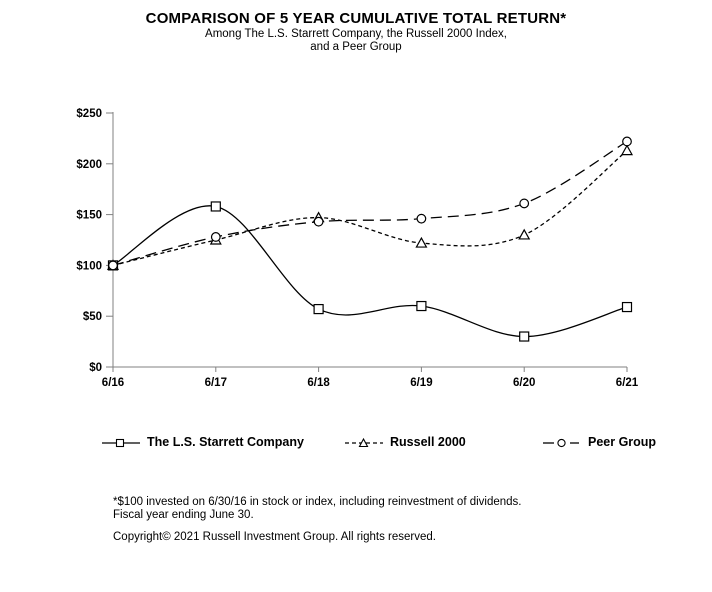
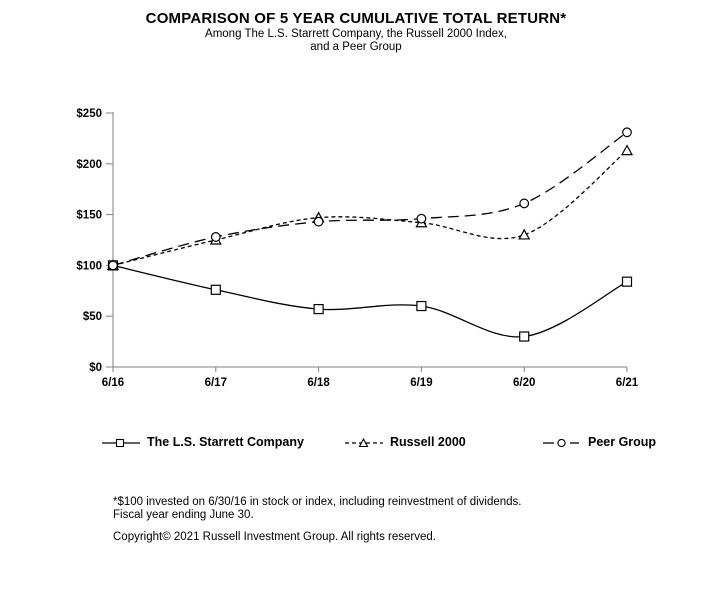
The L.S. Starrett Company/6/17: $158 -> $76
Russell 2000/6/19: $122 -> $142
The L.S. Starrett Company/6/21: $59 -> $84
Peer Group/6/21: $222 -> $231
